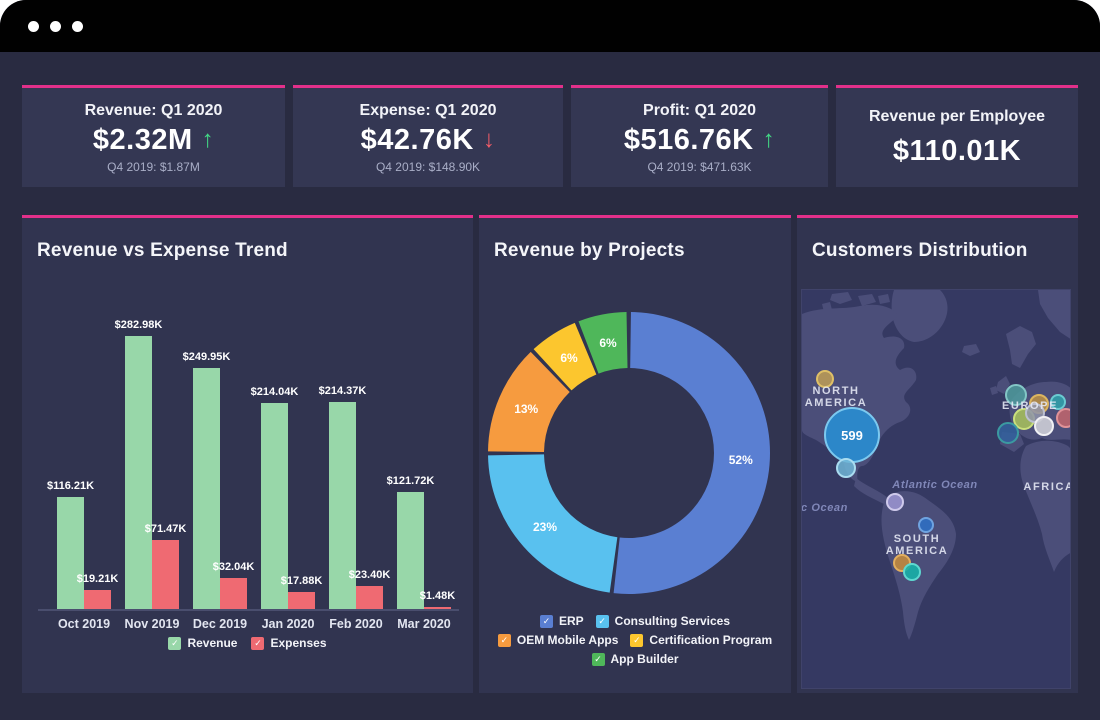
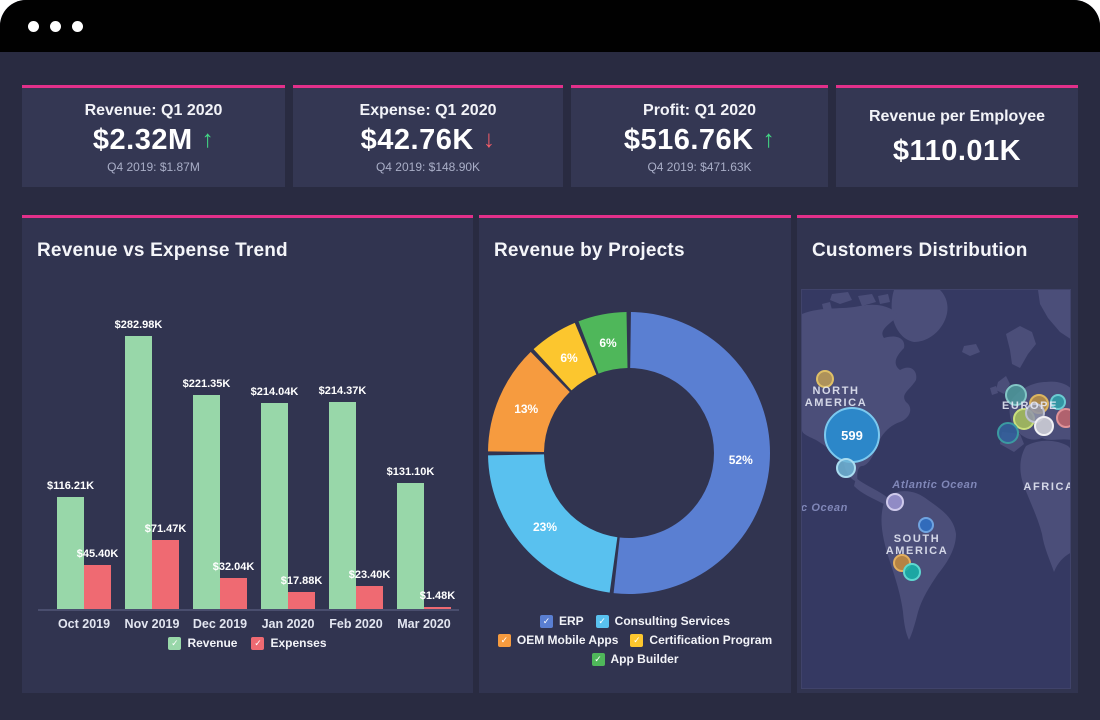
Revenue vs Expense Trend/Expenses/Oct 2019: $19.21K -> $45.40K
Revenue vs Expense Trend/Revenue/Dec 2019: $249.95K -> $221.35K
Revenue vs Expense Trend/Revenue/Mar 2020: $121.72K -> $131.10K
